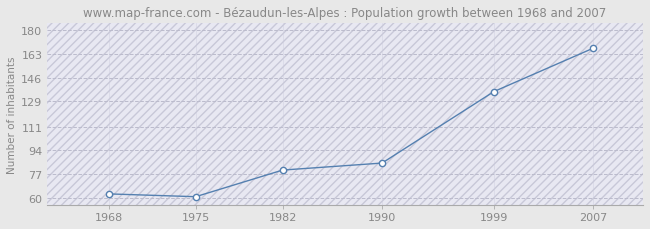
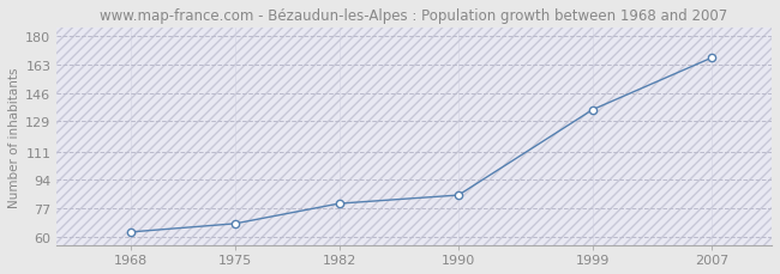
1975: 61 -> 68
